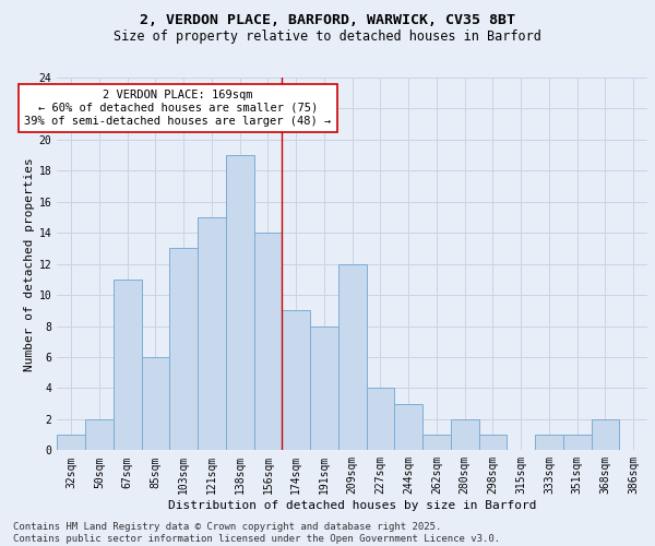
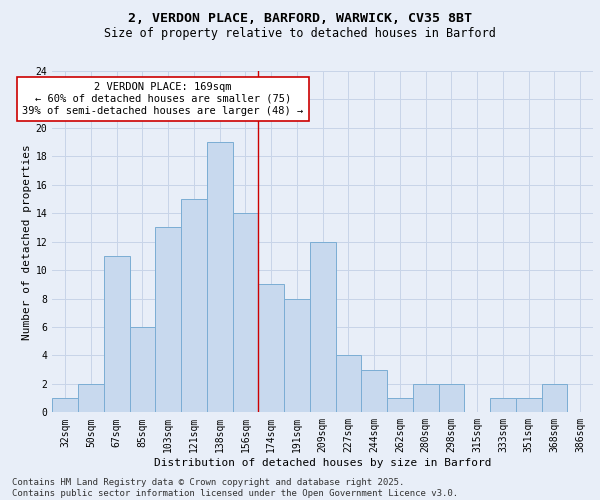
298sqm: 1 -> 2
